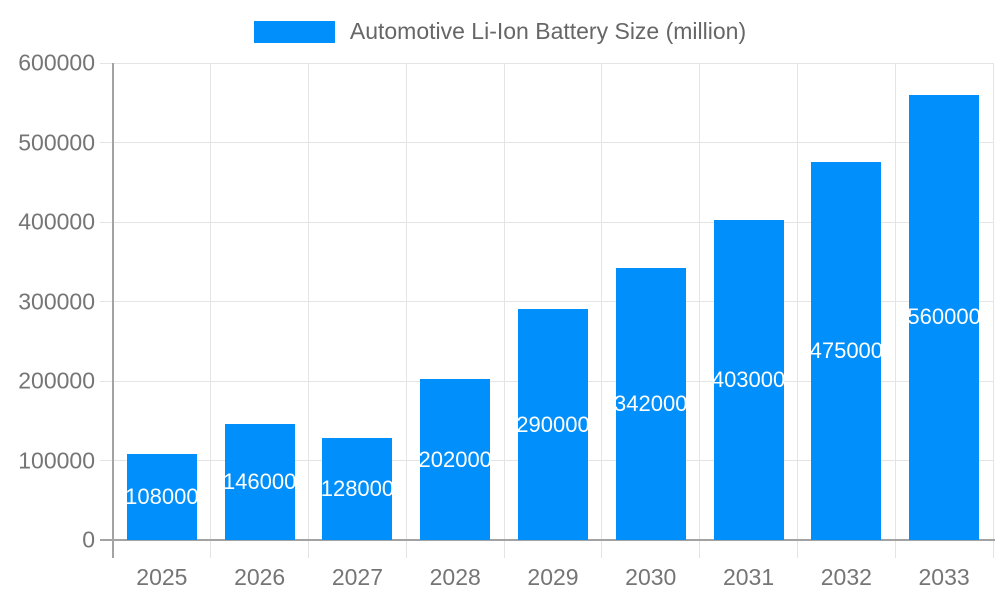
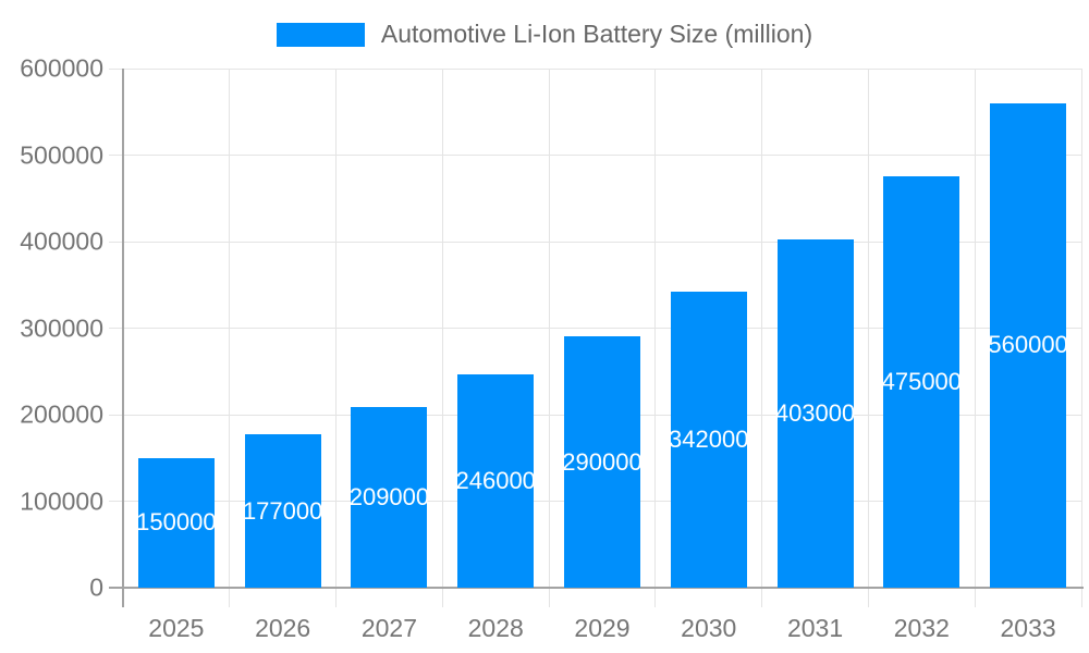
2025: 108000 -> 150000
2026: 146000 -> 177000
2027: 128000 -> 209000
2028: 202000 -> 246000
